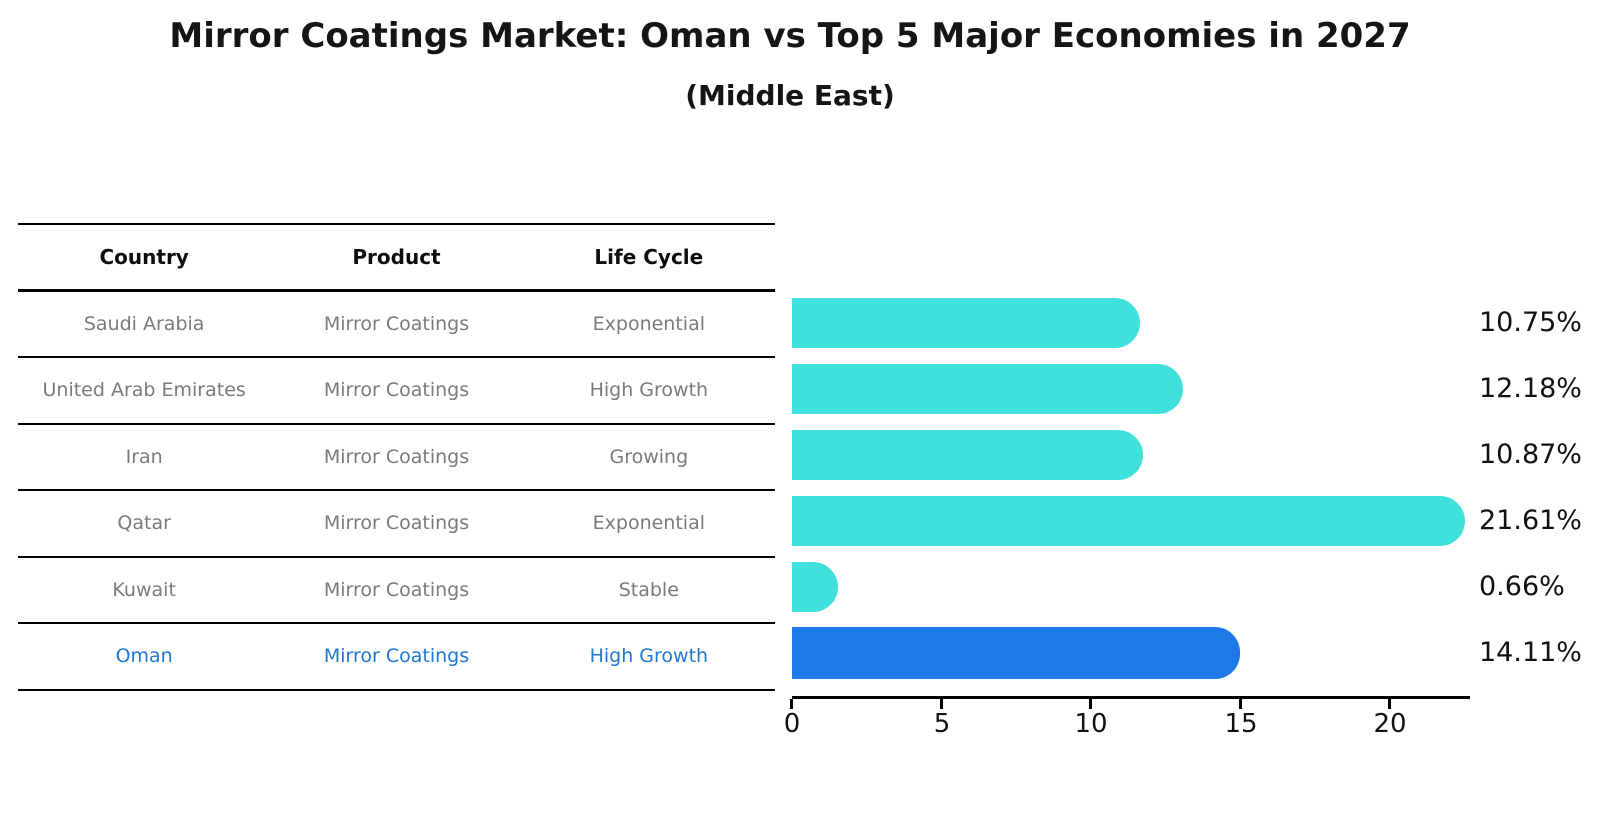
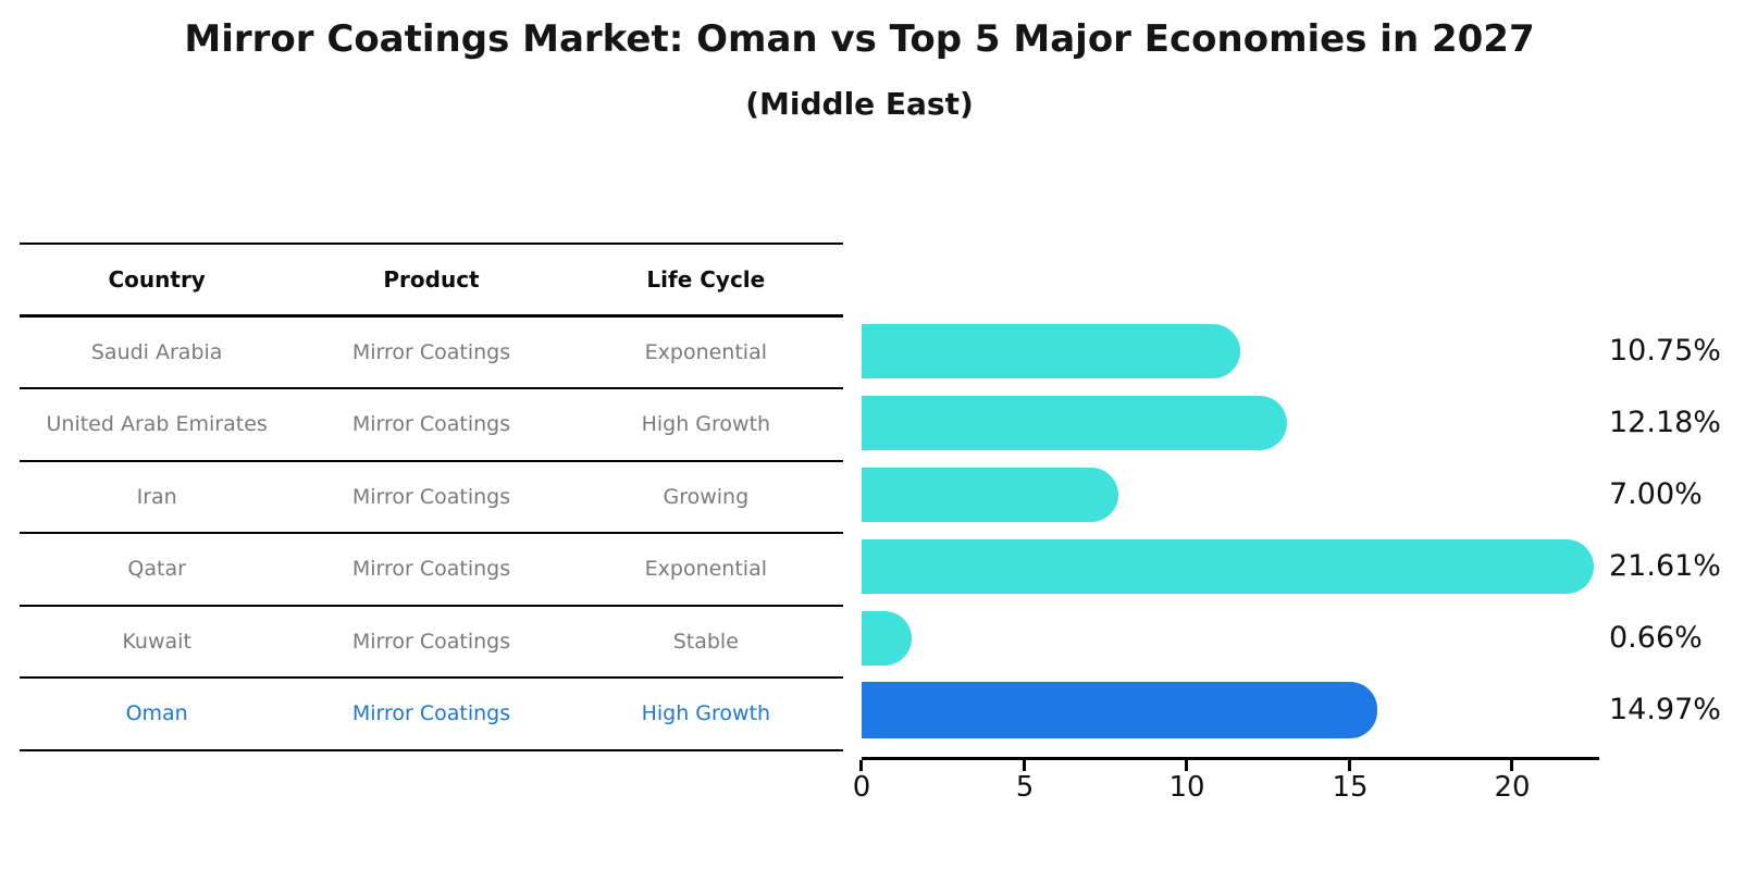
Iran: 10.87% -> 7.00%
Oman: 14.11% -> 14.97%
